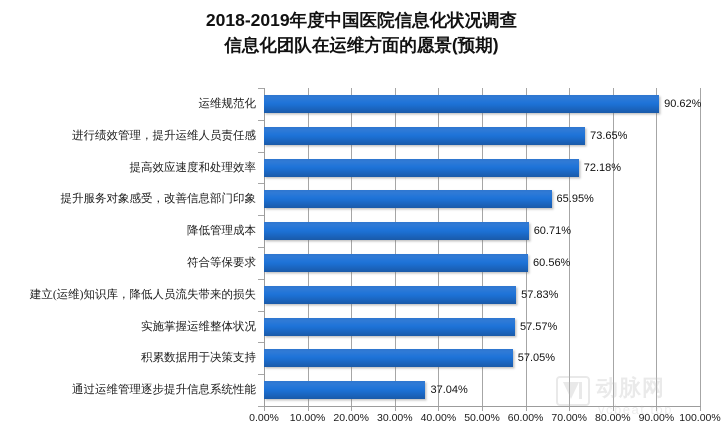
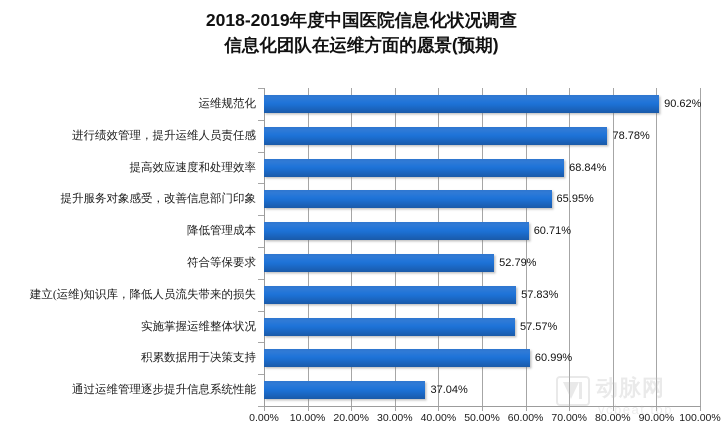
进行绩效管理，提升运维人员责任感: 73.65% -> 78.78%
提高效应速度和处理效率: 72.18% -> 68.84%
符合等保要求: 60.56% -> 52.79%
积累数据用于决策支持: 57.05% -> 60.99%
